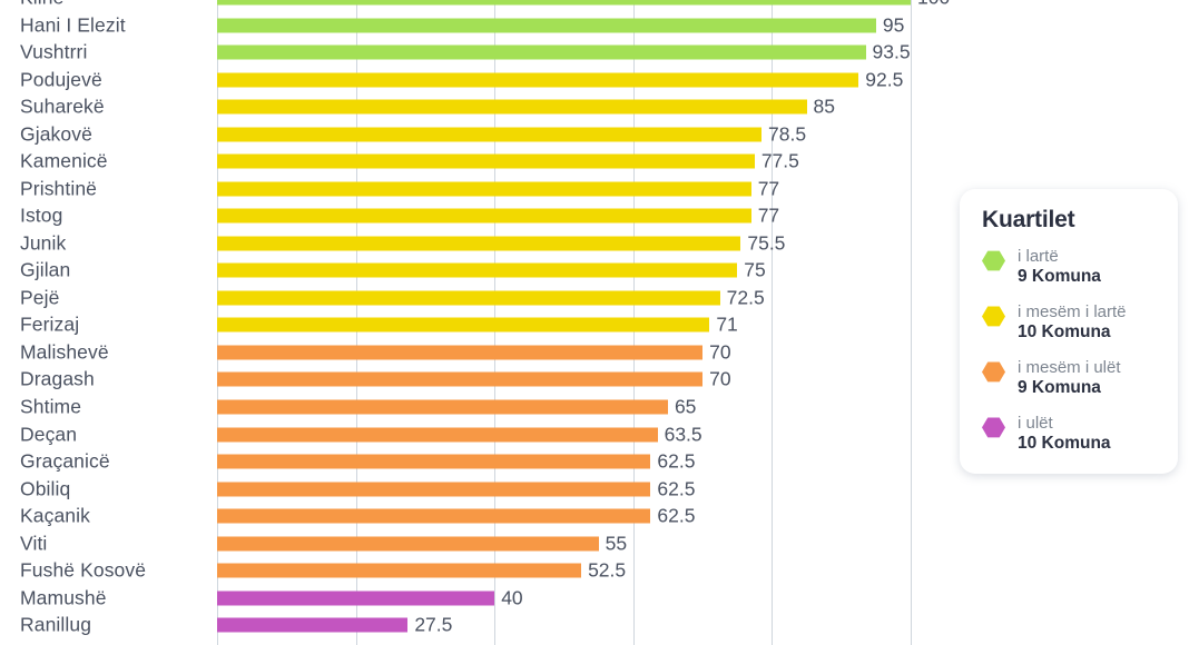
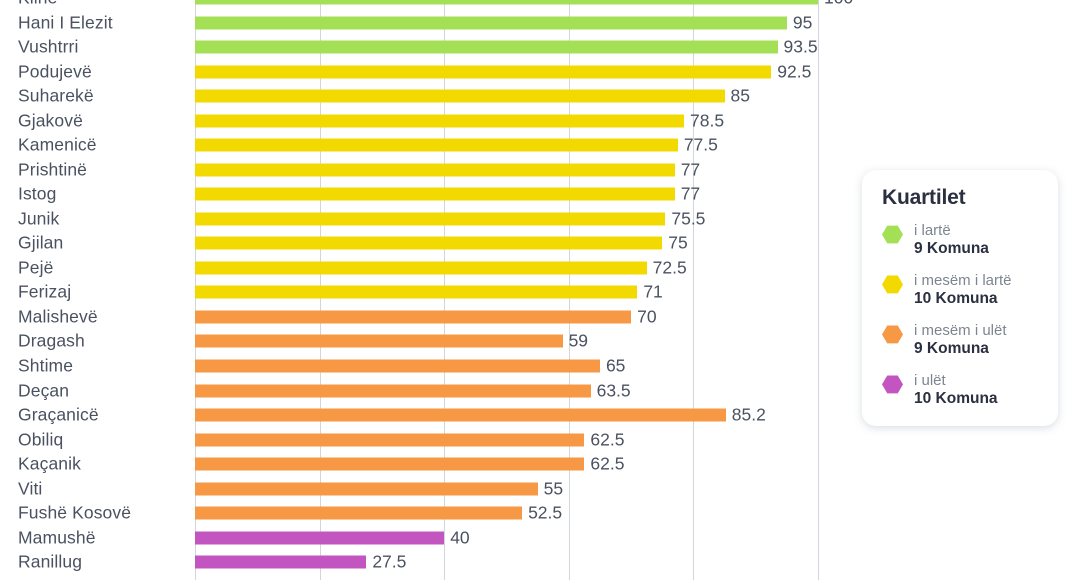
Dragash: 70 -> 59
Graçanicë: 62.5 -> 85.2
